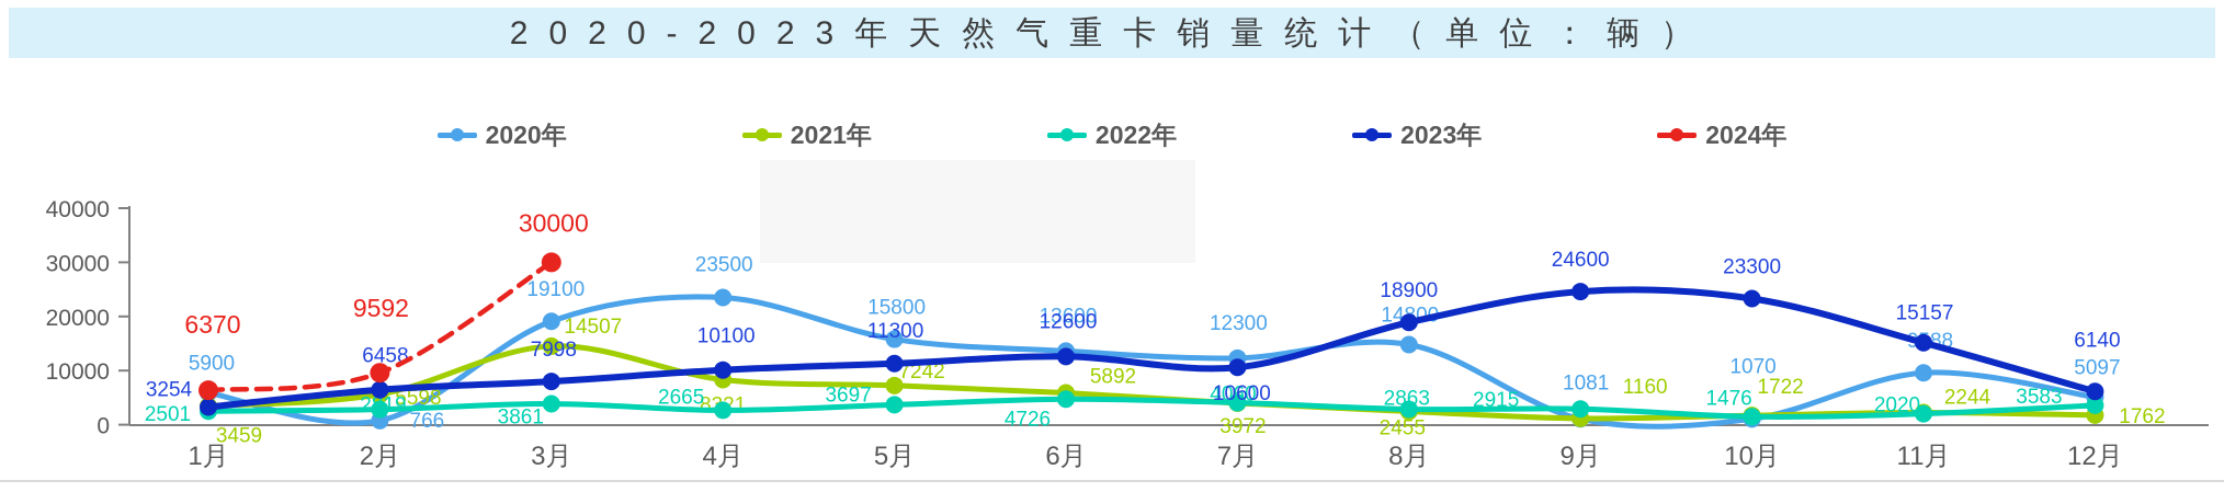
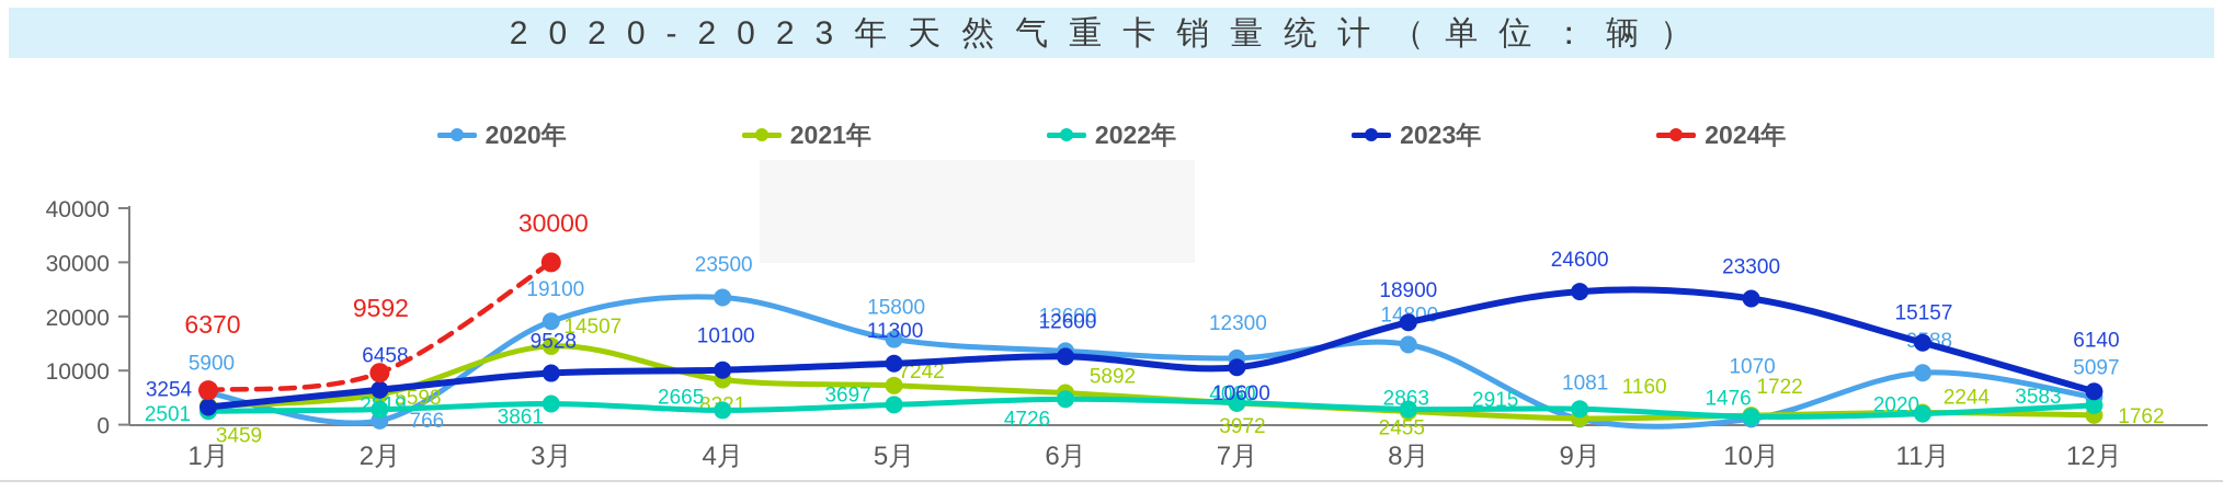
2023年/3月: 7998 -> 9528
